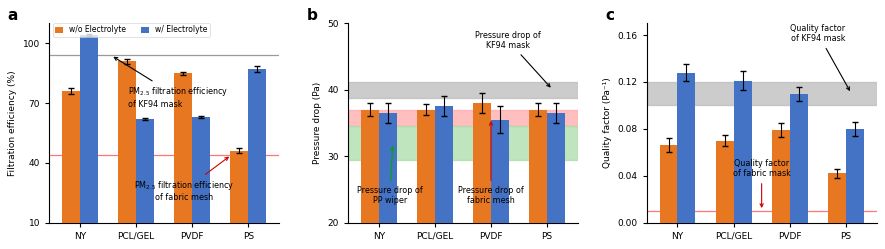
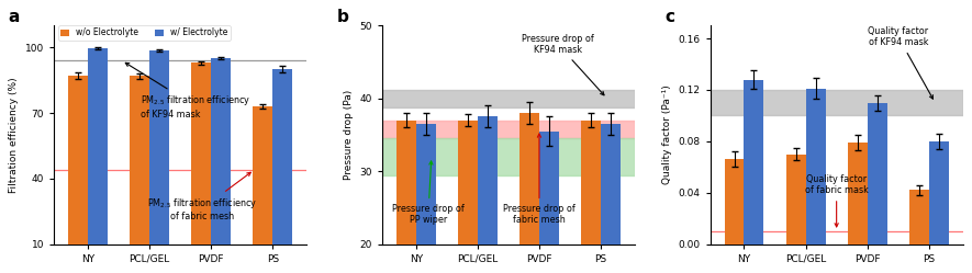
a/w/o Electrolyte/NY: 76 -> 87
a/w/ Electrolyte/NY: 104 -> 100
a/w/o Electrolyte/PCL/GEL: 91 -> 87
a/w/ Electrolyte/PCL/GEL: 62 -> 98
a/w/o Electrolyte/PVDF: 85 -> 93
a/w/ Electrolyte/PVDF: 63 -> 95
a/w/o Electrolyte/PS: 46 -> 73
a/w/ Electrolyte/PS: 87 -> 90
